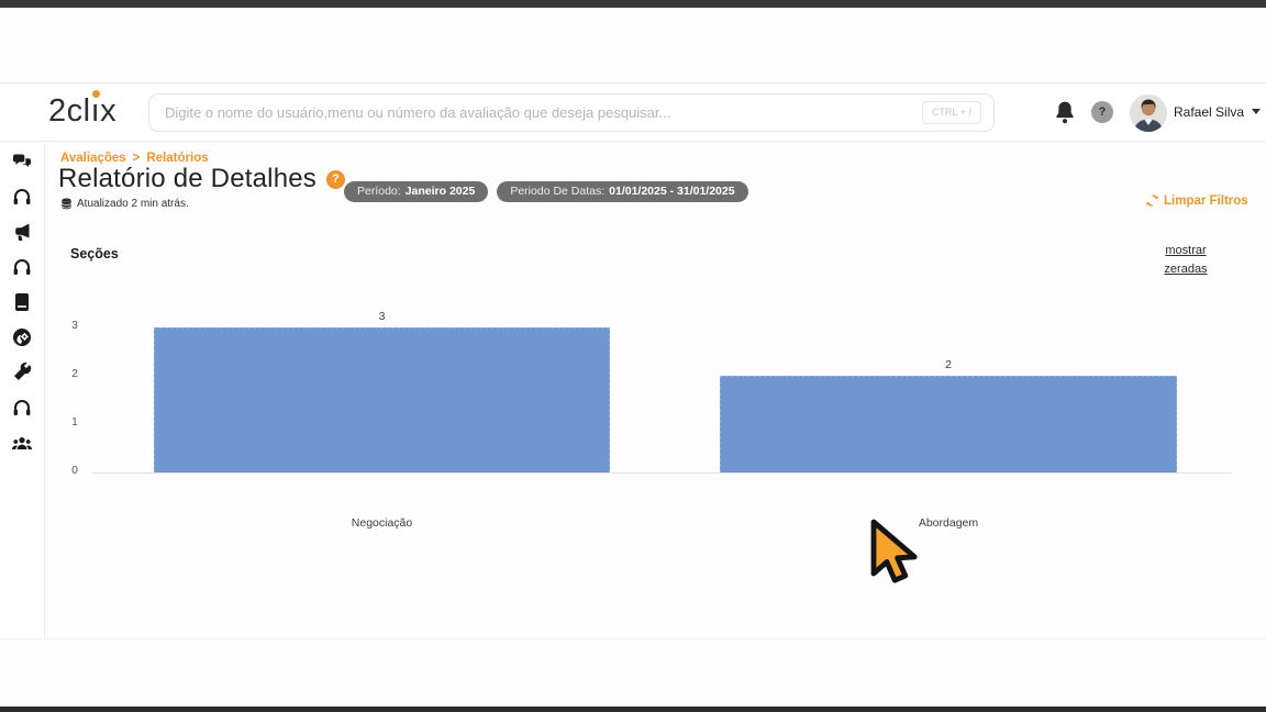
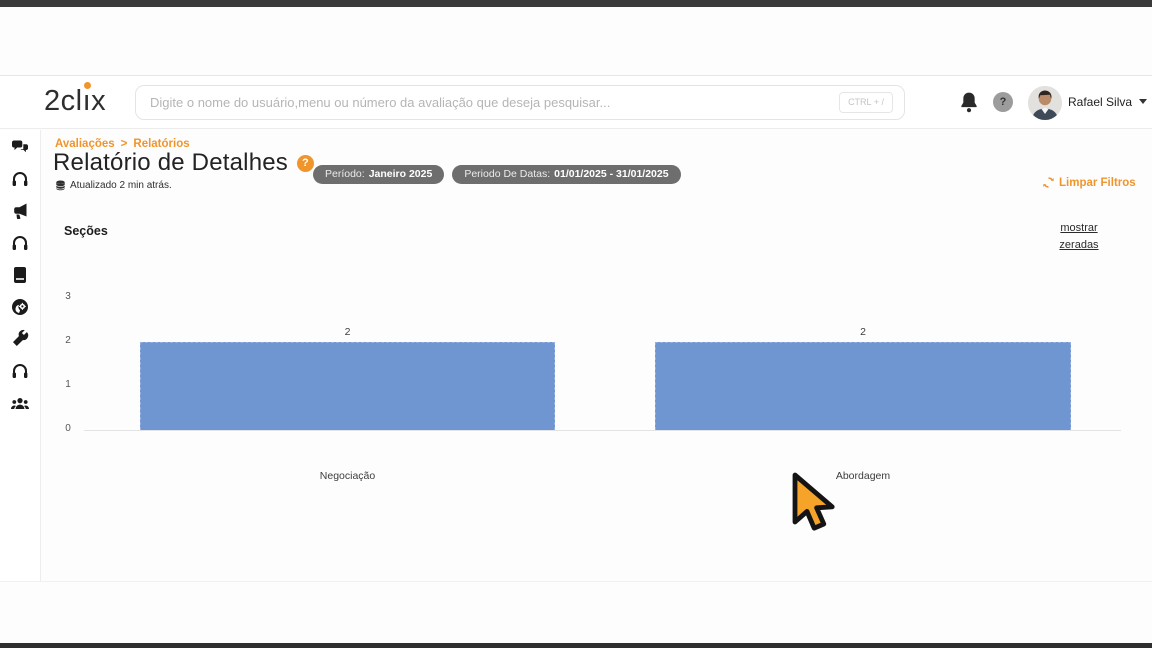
Negociação: 3 -> 2
